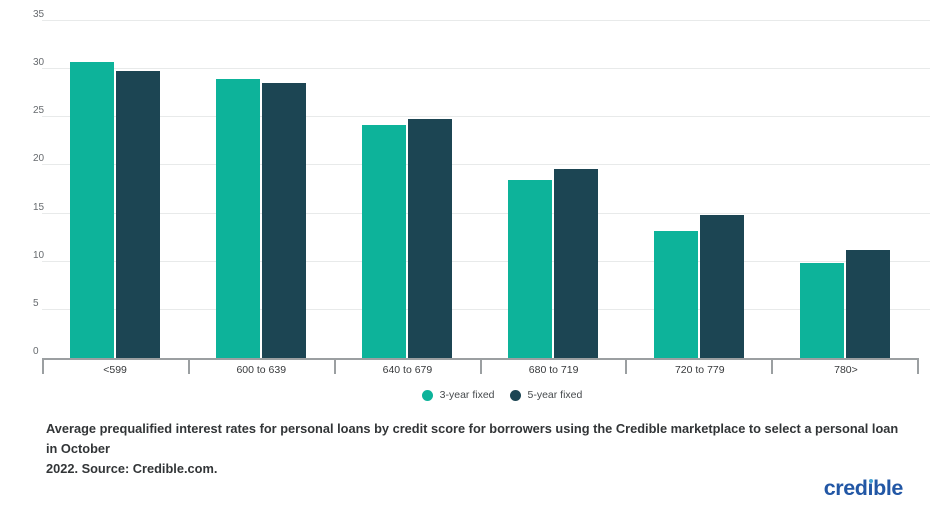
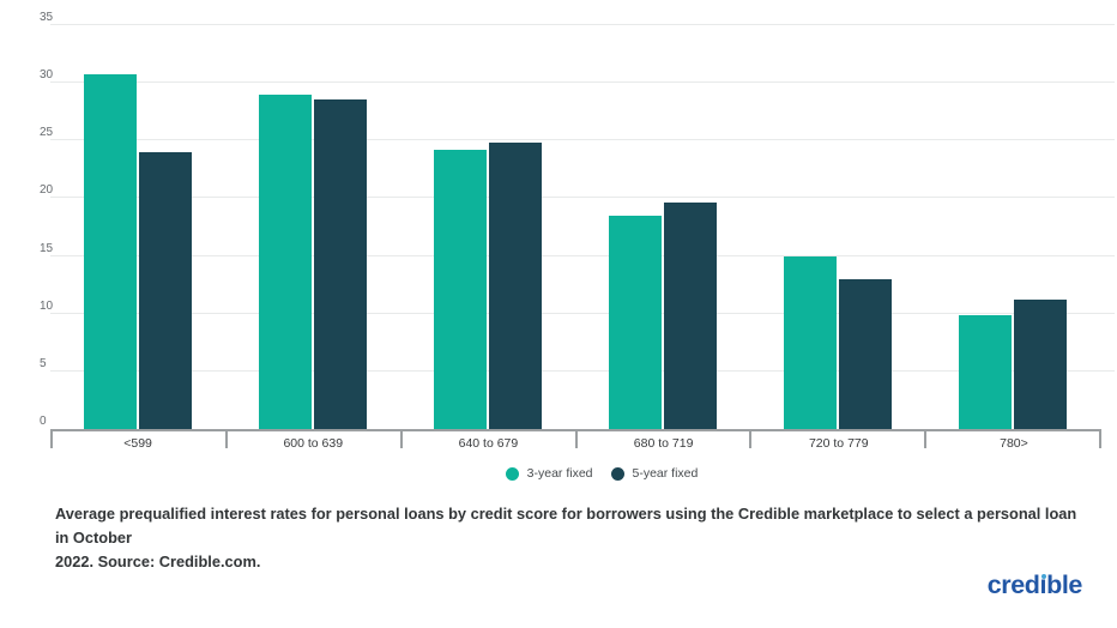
5-year fixed/<599: 30 -> 24
3-year fixed/720 to 779: 13 -> 15
5-year fixed/720 to 779: 15 -> 13
